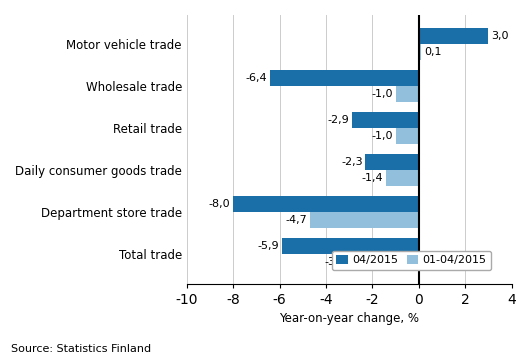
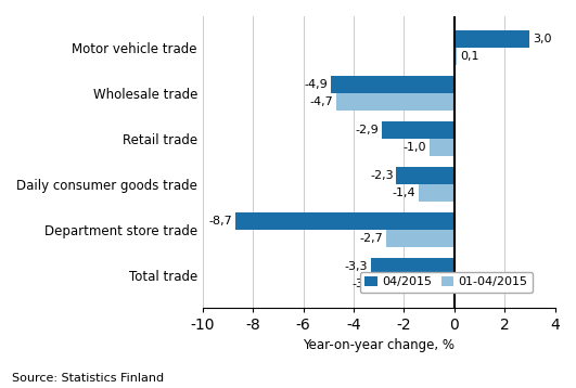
04/2015/Wholesale trade: -6,4 -> -4,9
01-04/2015/Wholesale trade: -1,0 -> -4,7
04/2015/Department store trade: -8,0 -> -8,7
01-04/2015/Department store trade: -4,7 -> -2,7
04/2015/Total trade: -5,9 -> -3,3
